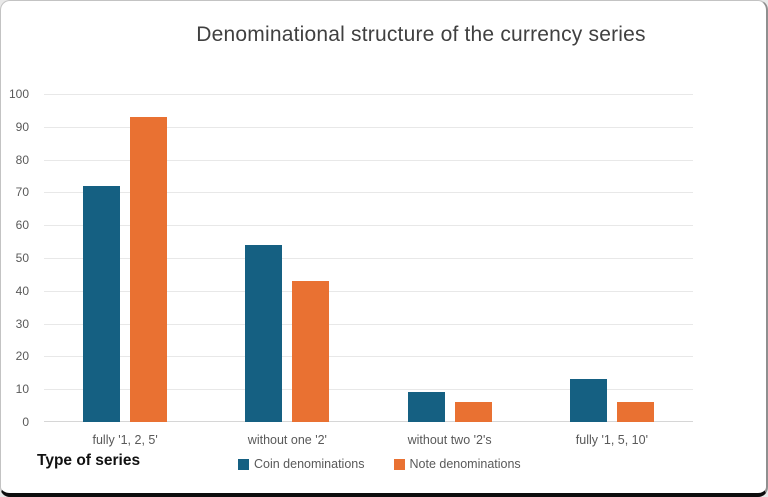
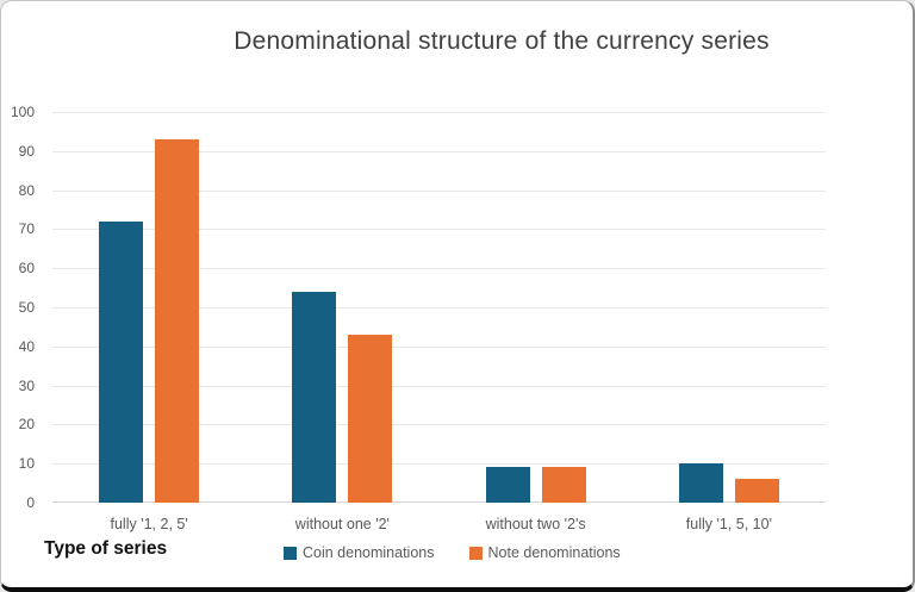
Note denominations/without two '2's: 6 -> 9
Coin denominations/fully '1, 5, 10': 13 -> 10
